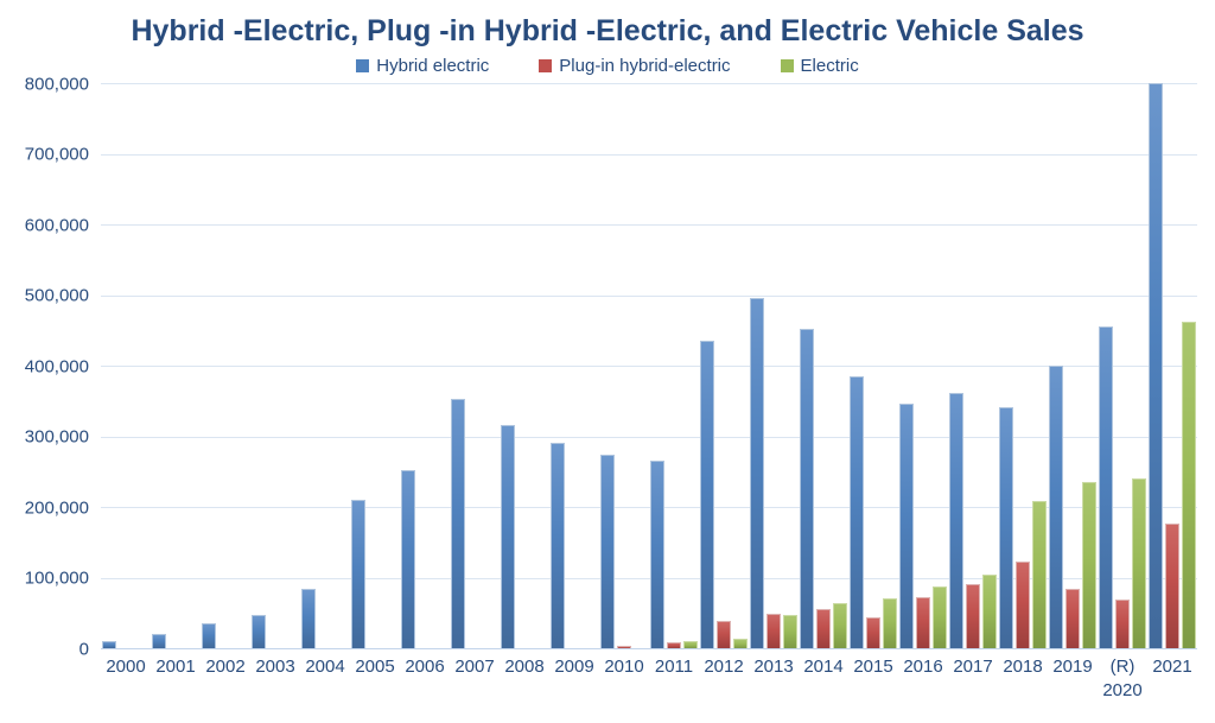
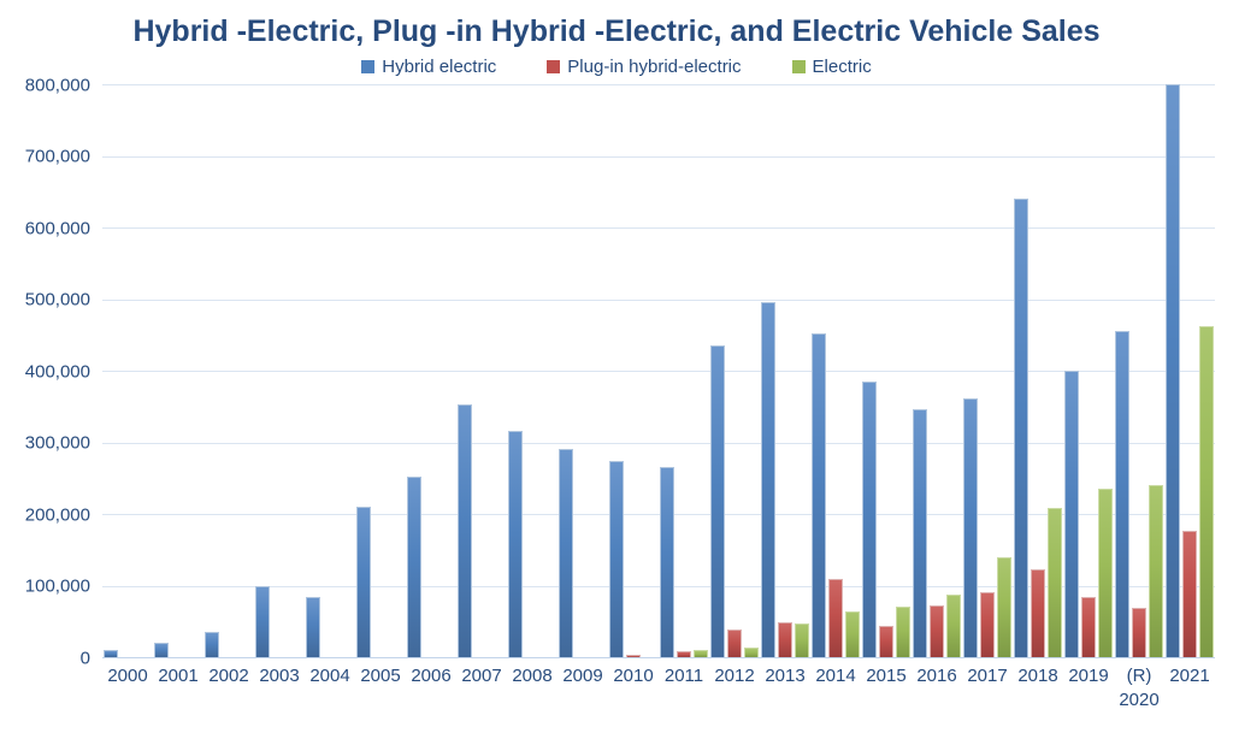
Hybrid electric/2003: 50000 -> 100000
Plug-in hybrid-electric/2014: 60000 -> 110000
Electric/2017: 100000 -> 140000
Hybrid electric/2018: 340000 -> 640000
